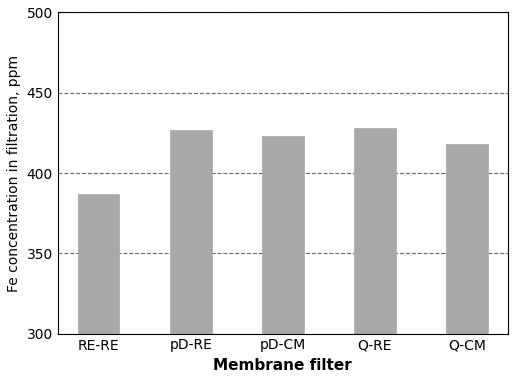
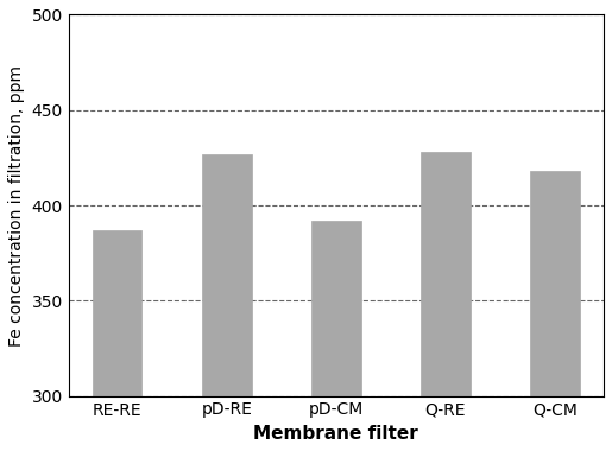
pD-CM: 423 -> 392
